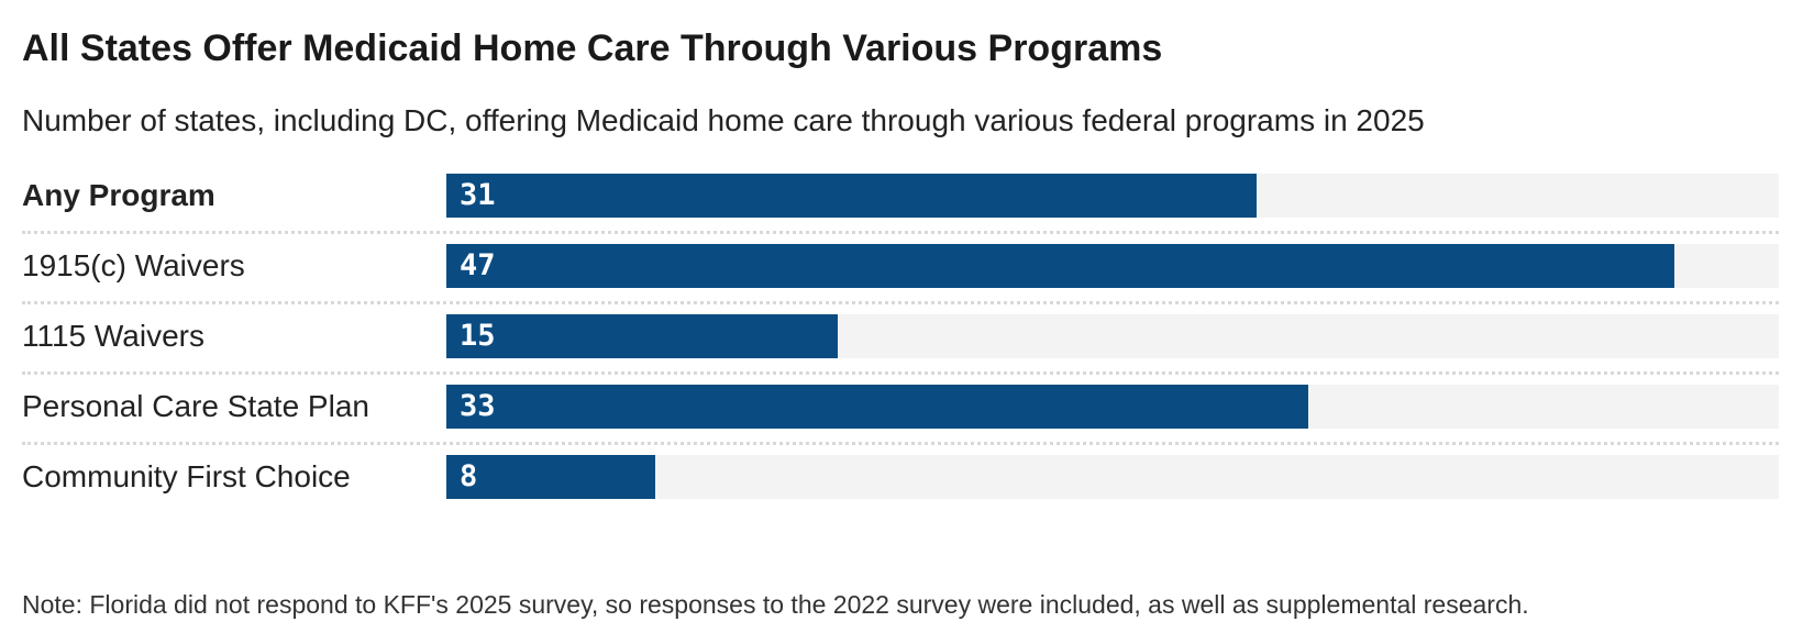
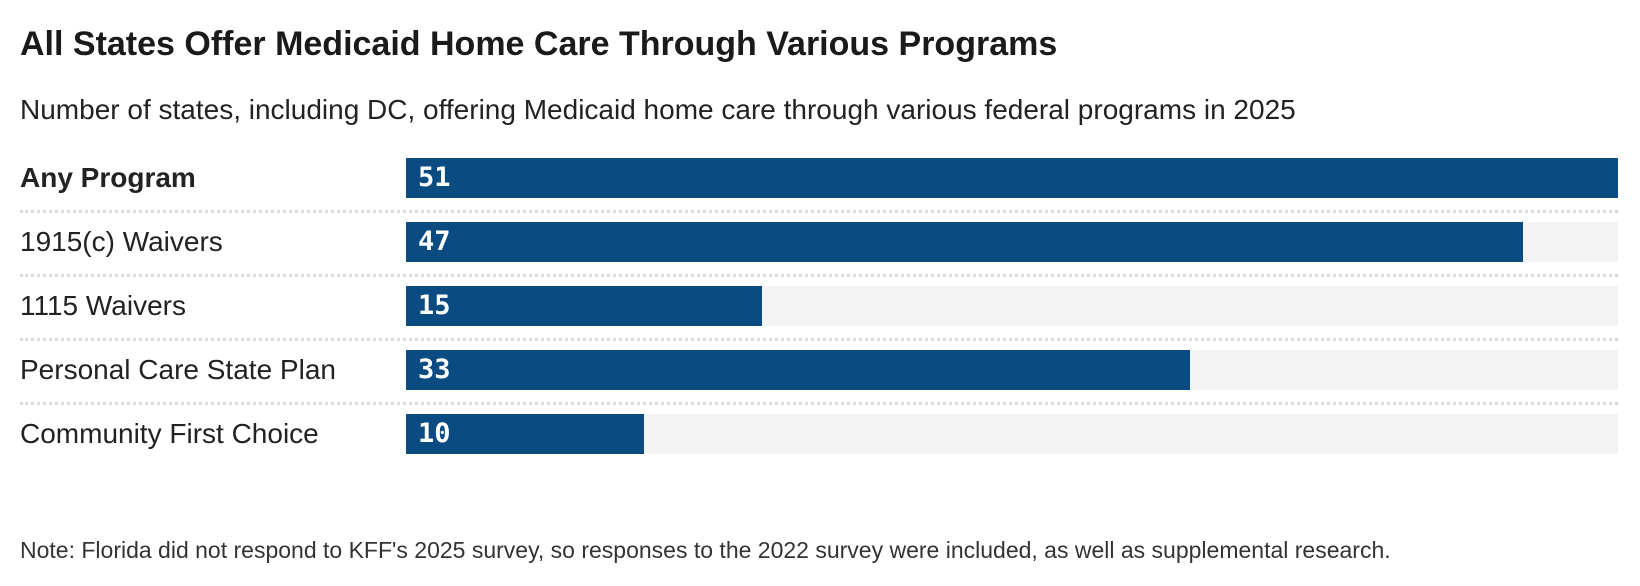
Any Program: 31 -> 51
Community First Choice: 8 -> 10
